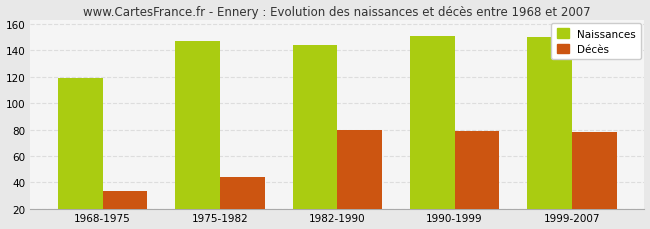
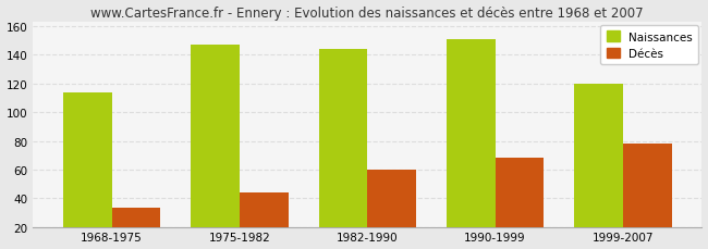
Naissances/1968-1975: 119 -> 114
Décès/1982-1990: 80 -> 60
Décès/1990-1999: 79 -> 68
Naissances/1999-2007: 150 -> 120
